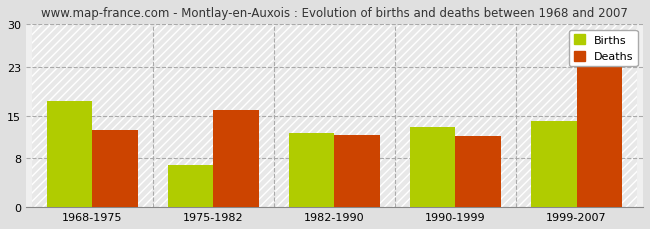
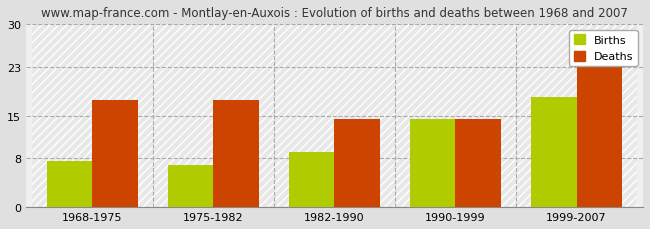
Births/1968-1975: 17.4 -> 7.5
Deaths/1968-1975: 12.6 -> 17.5
Deaths/1975-1982: 16.0 -> 17.5
Births/1982-1990: 12.2 -> 9.0
Deaths/1982-1990: 11.8 -> 14.5
Births/1990-1999: 13.2 -> 14.5
Deaths/1990-1999: 11.6 -> 14.5
Births/1999-2007: 14.2 -> 18.0
